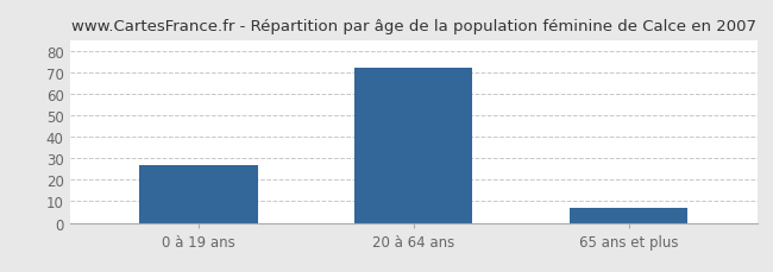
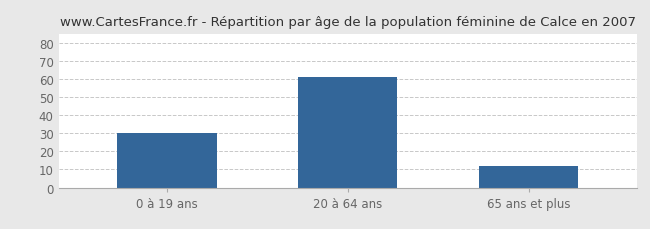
0 à 19 ans: 27 -> 30
20 à 64 ans: 72 -> 61
65 ans et plus: 7 -> 12
